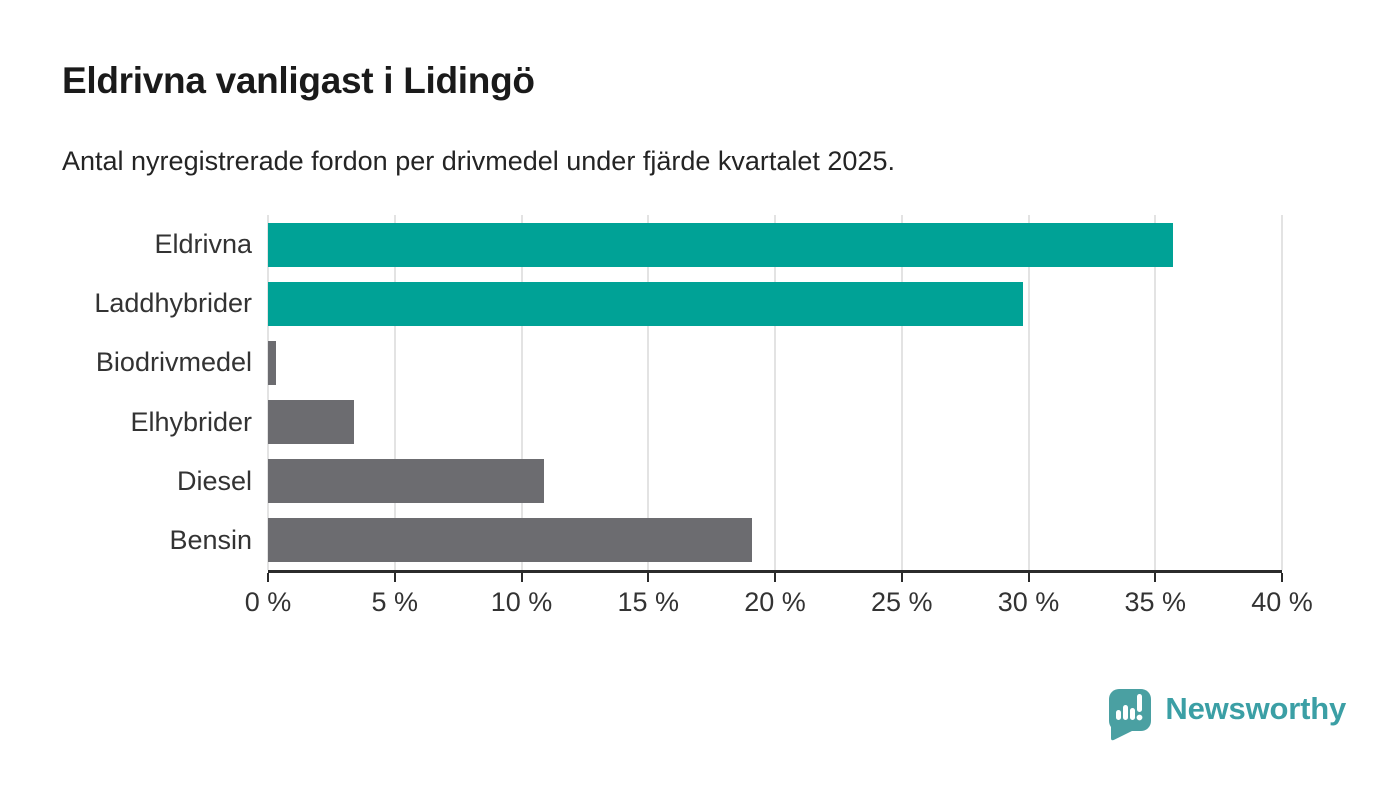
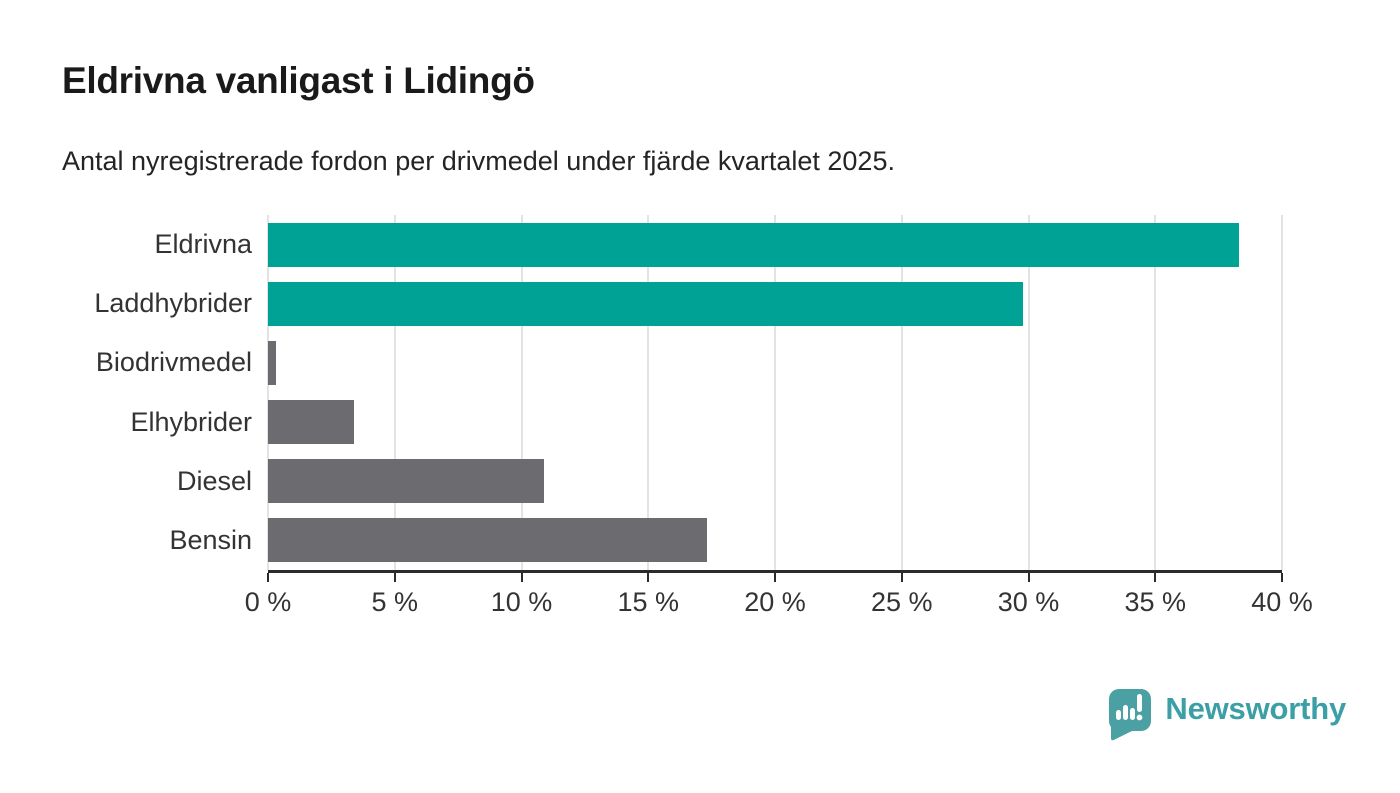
Eldrivna: 35.7% -> 38.3%
Bensin: 19.1% -> 17.3%
